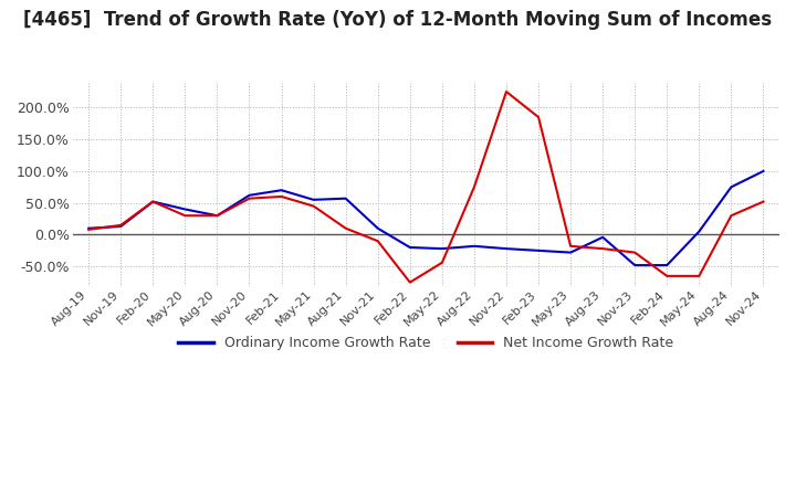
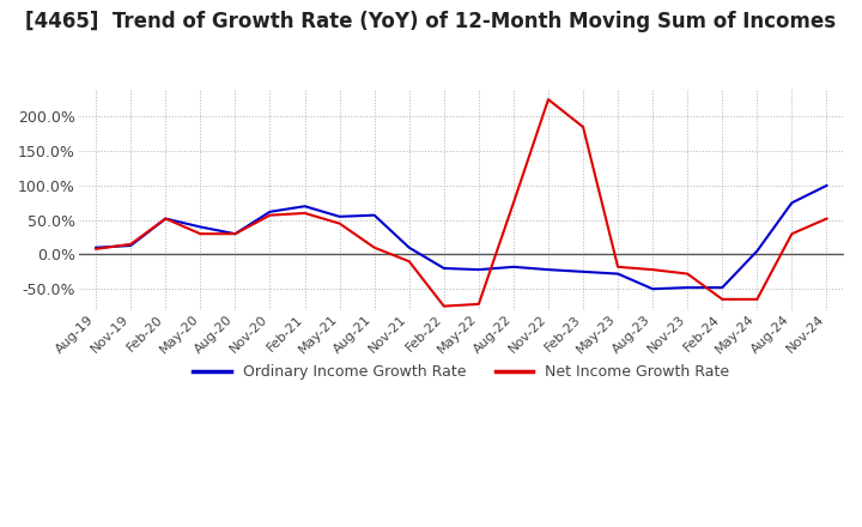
Net Income Growth Rate/May-22: -44% -> -72%
Ordinary Income Growth Rate/Aug-23: -4% -> -50%
